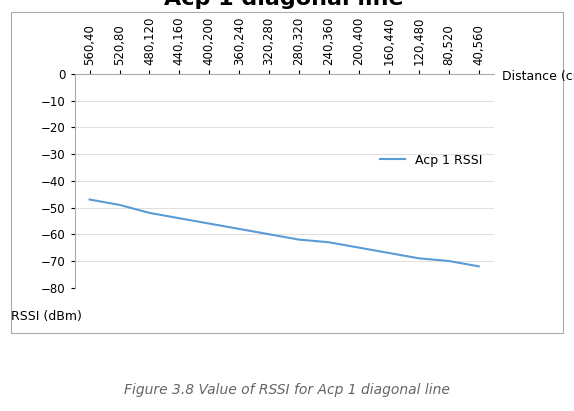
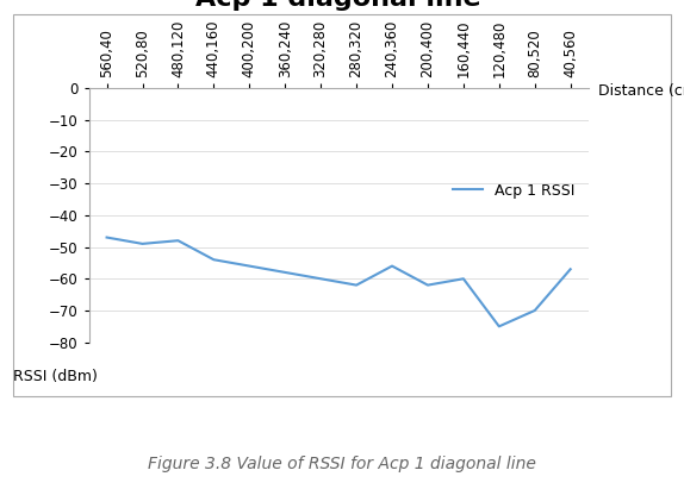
480,120: -52 -> -48
240,360: -63 -> -56
200,400: -65 -> -62
160,440: -67 -> -60
120,480: -69 -> -75
40,560: -72 -> -57
